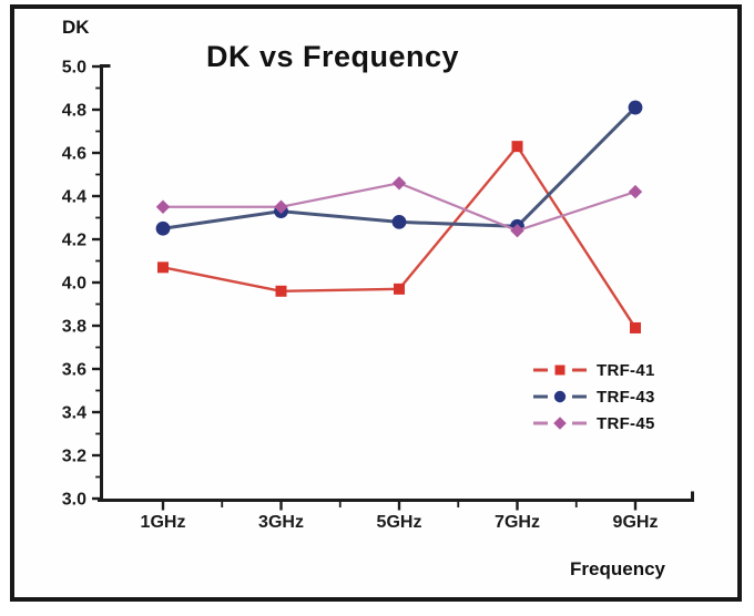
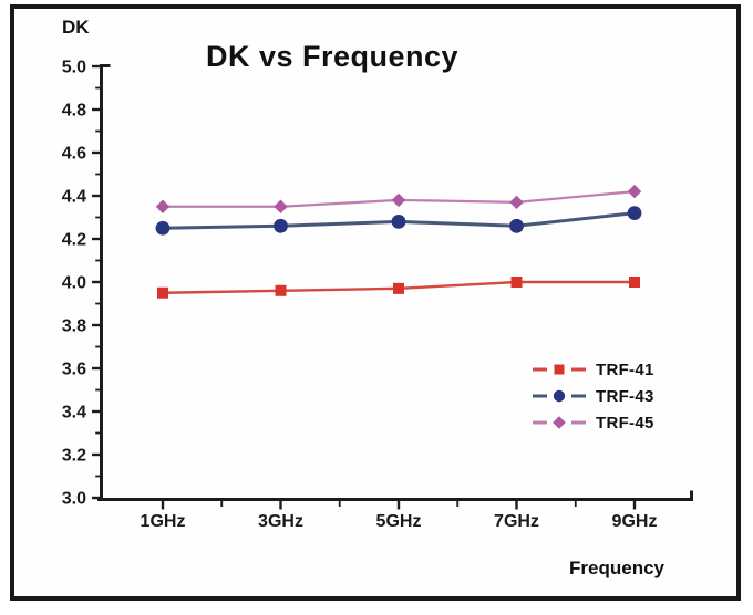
TRF-41/1GHz: 4.07 -> 3.95
TRF-43/3GHz: 4.33 -> 4.26
TRF-45/5GHz: 4.46 -> 4.38
TRF-41/7GHz: 4.63 -> 4.00
TRF-45/7GHz: 4.24 -> 4.37
TRF-41/9GHz: 3.79 -> 4.00
TRF-43/9GHz: 4.81 -> 4.32
